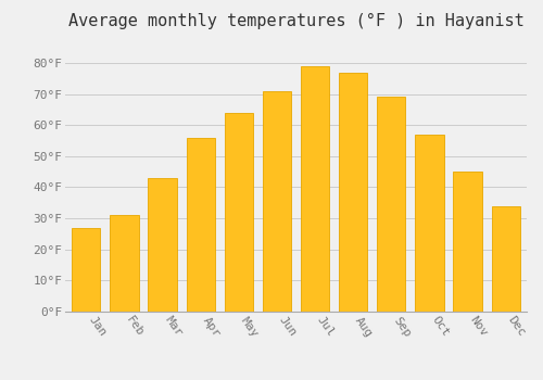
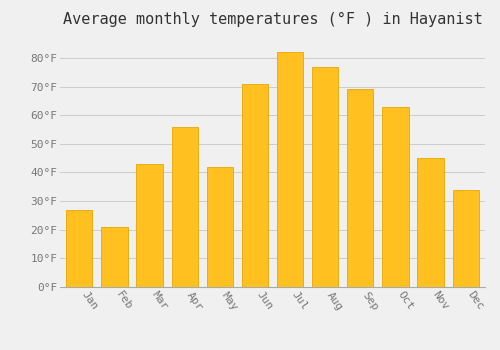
Feb: 31°F -> 21°F
May: 64°F -> 42°F
Jul: 79°F -> 82°F
Oct: 57°F -> 63°F
